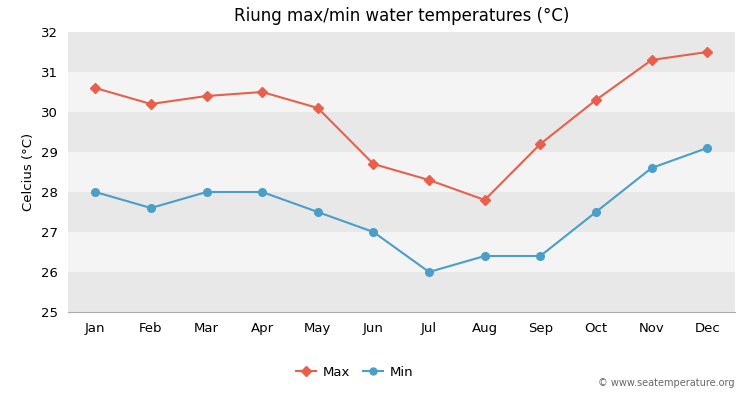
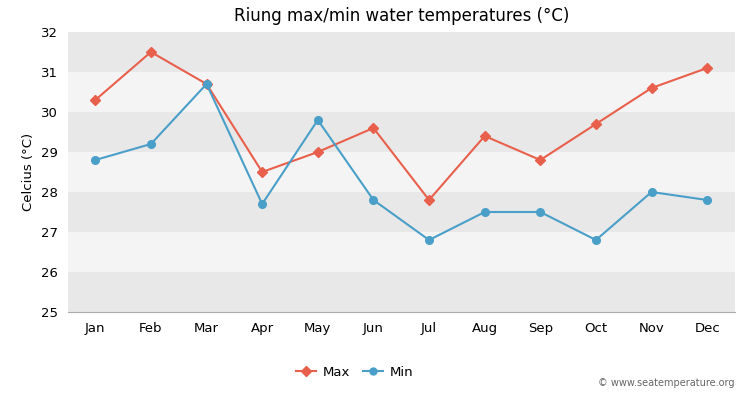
Max/Jan: 30.6 -> 30.3
Min/Jan: 28.0 -> 28.8
Max/Feb: 30.2 -> 31.5
Min/Feb: 27.6 -> 29.2
Max/Mar: 30.4 -> 30.7
Min/Mar: 28.0 -> 30.7
Max/Apr: 30.5 -> 28.5
Min/Apr: 28.0 -> 27.7
Max/May: 30.1 -> 29.0
Min/May: 27.5 -> 29.8
Max/Jun: 28.7 -> 29.6
Min/Jun: 27.0 -> 27.8
Max/Jul: 28.3 -> 27.8
Min/Jul: 26.0 -> 26.8
Max/Aug: 27.8 -> 29.4
Min/Aug: 26.4 -> 27.5
Max/Sep: 29.2 -> 28.8
Min/Sep: 26.4 -> 27.5
Max/Oct: 30.3 -> 29.7
Min/Oct: 27.5 -> 26.8
Max/Nov: 31.3 -> 30.6
Min/Nov: 28.6 -> 28.0
Max/Dec: 31.5 -> 31.1
Min/Dec: 29.1 -> 27.8
